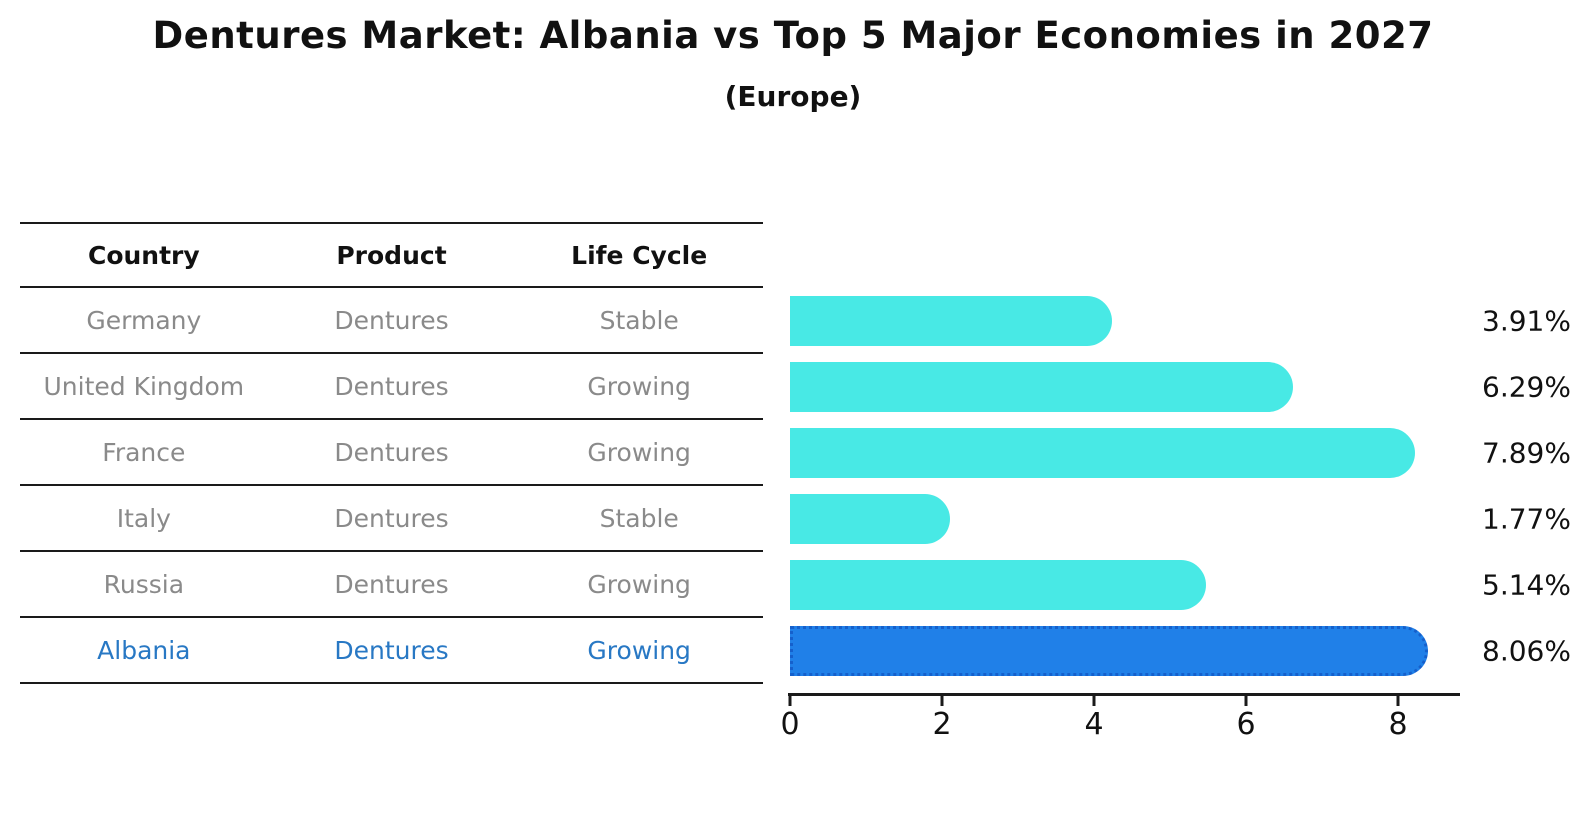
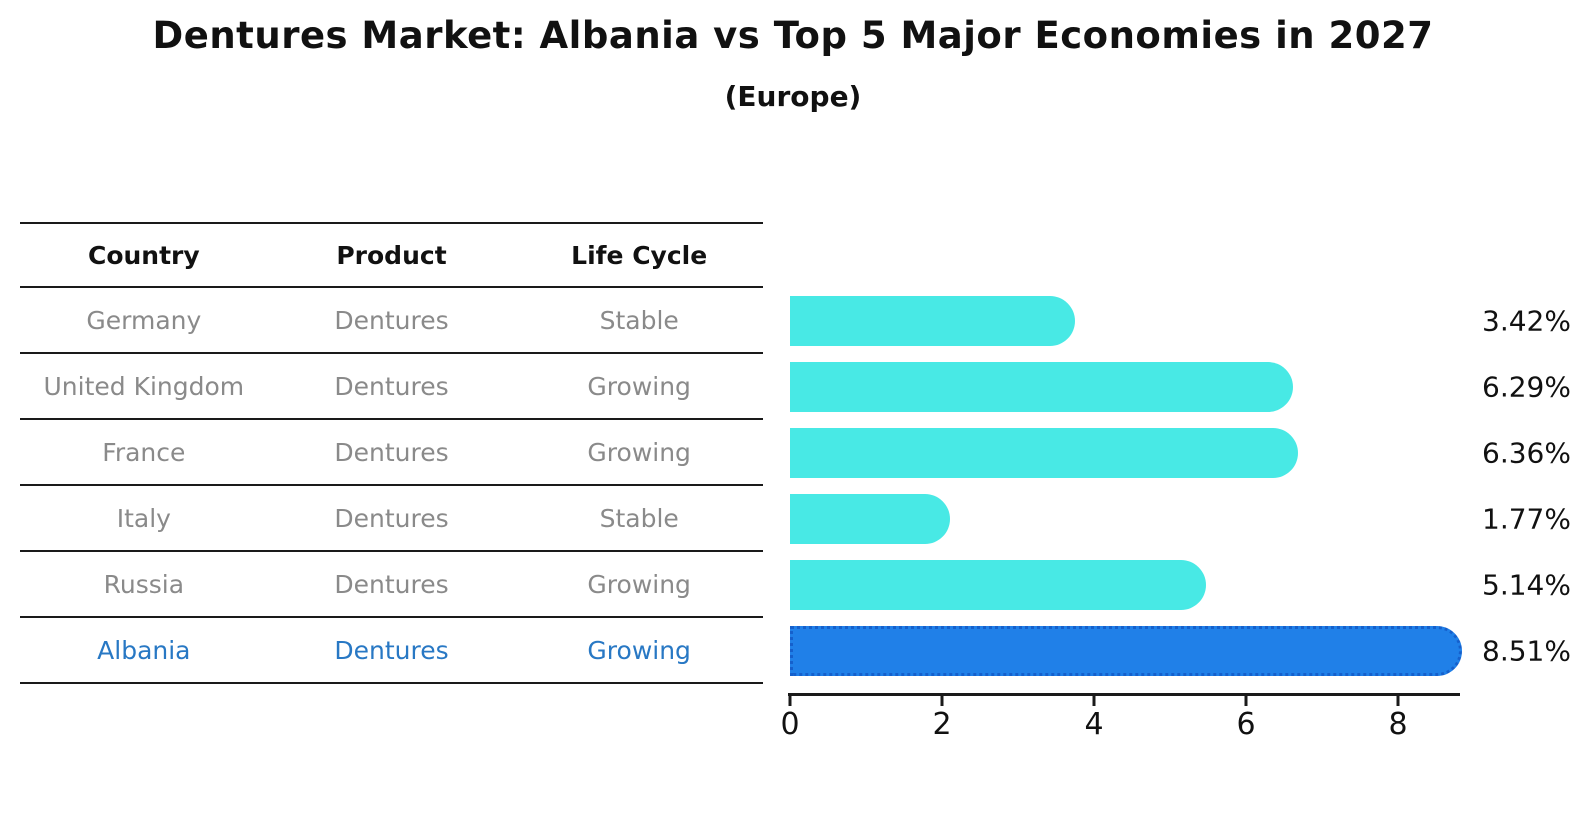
Germany: 3.91% -> 3.42%
France: 7.89% -> 6.36%
Albania: 8.06% -> 8.51%
